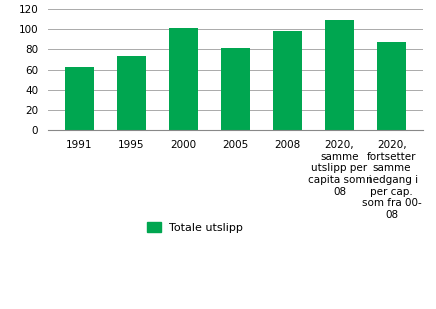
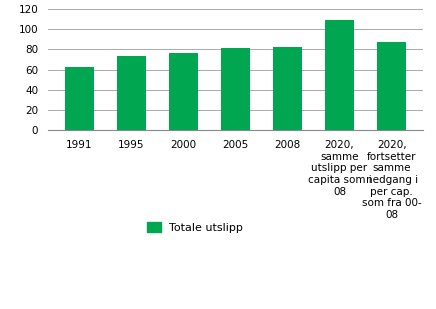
2000: 101 -> 76
2008: 98 -> 82
